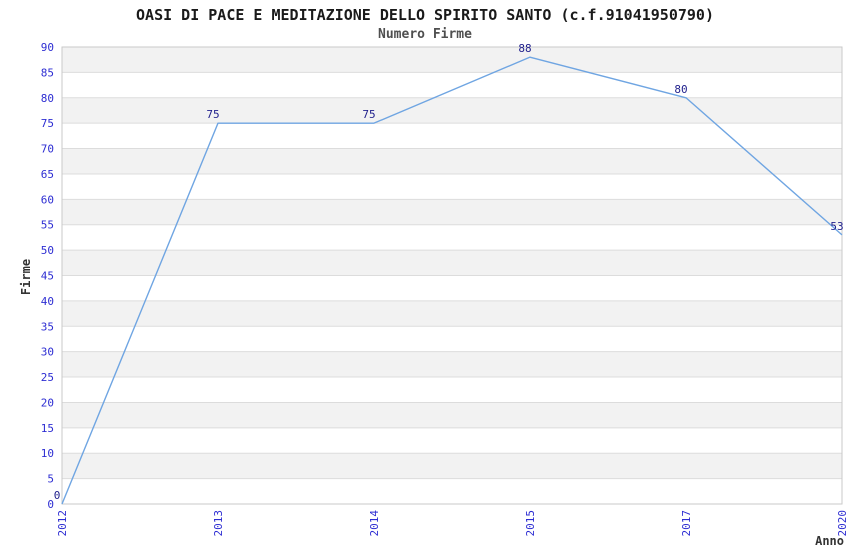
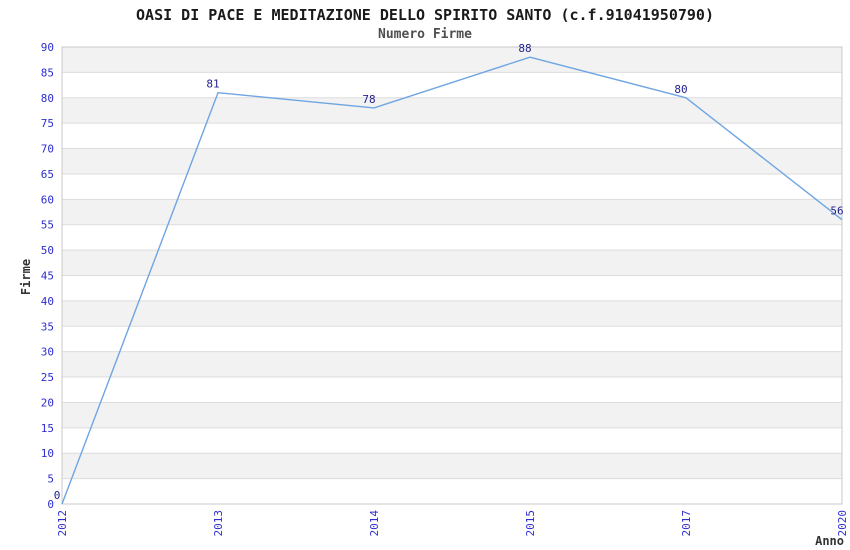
2013: 75 -> 81
2014: 75 -> 78
2020: 53 -> 56
